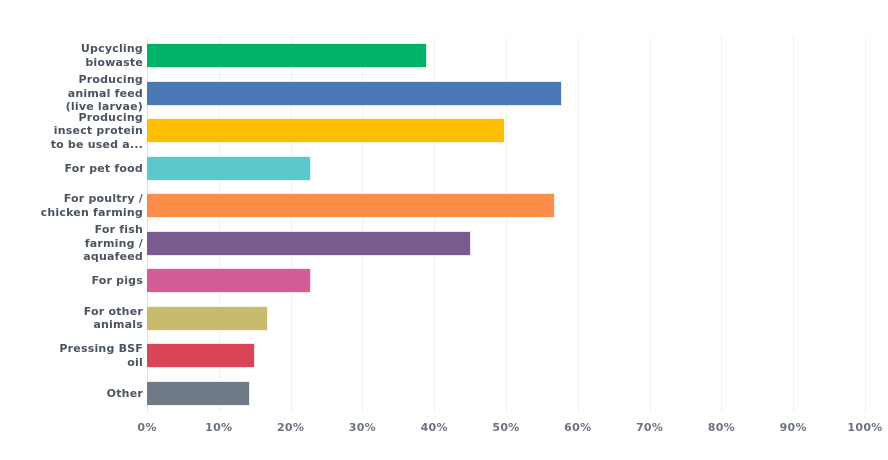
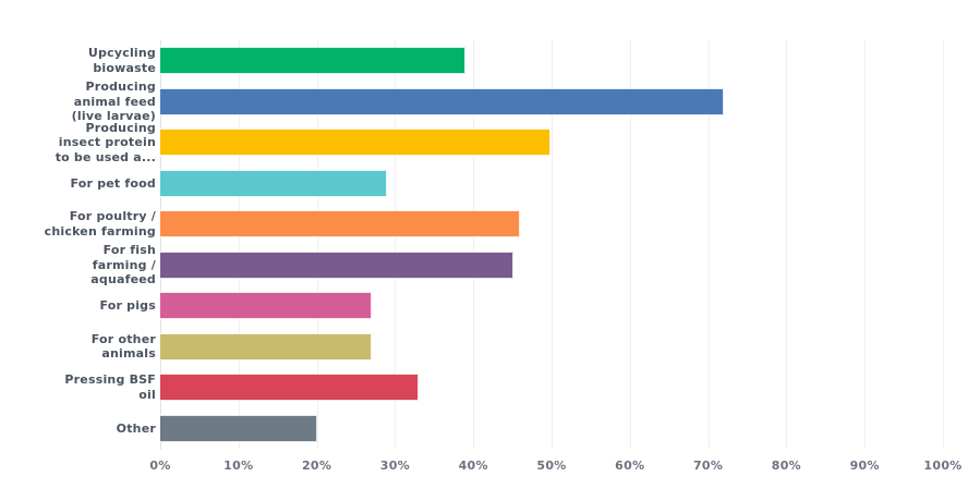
Producing animal feed (live larvae): 58% -> 72%
For pet food: 23% -> 29%
For poultry / chicken farming: 57% -> 46%
For pigs: 23% -> 27%
For other animals: 17% -> 27%
Pressing BSF oil: 15% -> 33%
Other: 14% -> 20%
